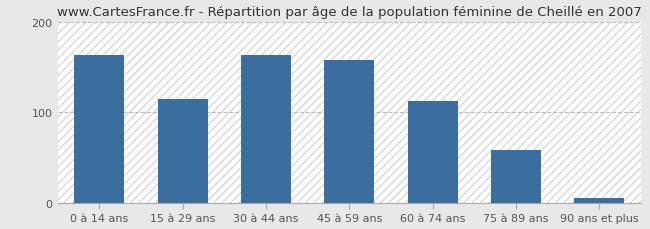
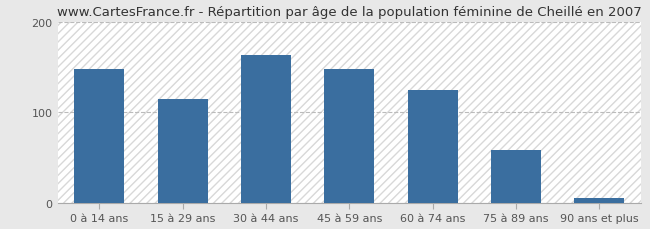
0 à 14 ans: 163 -> 148
45 à 59 ans: 158 -> 148
60 à 74 ans: 112 -> 124
